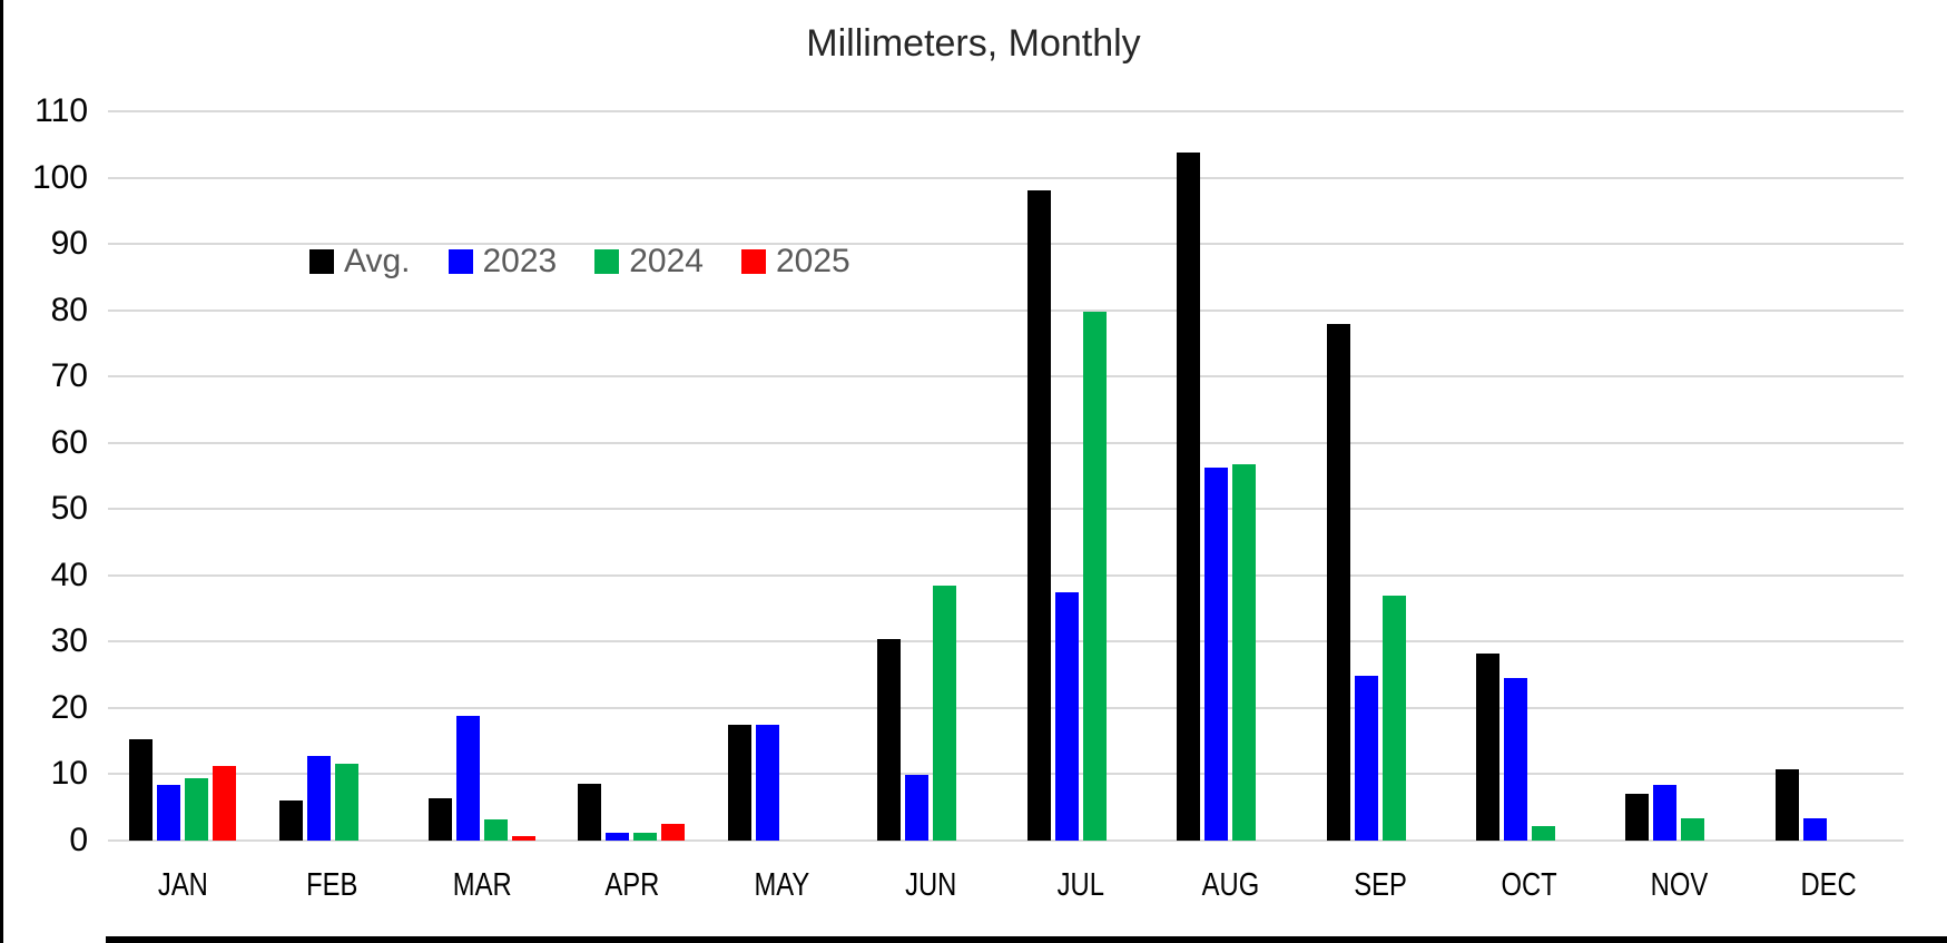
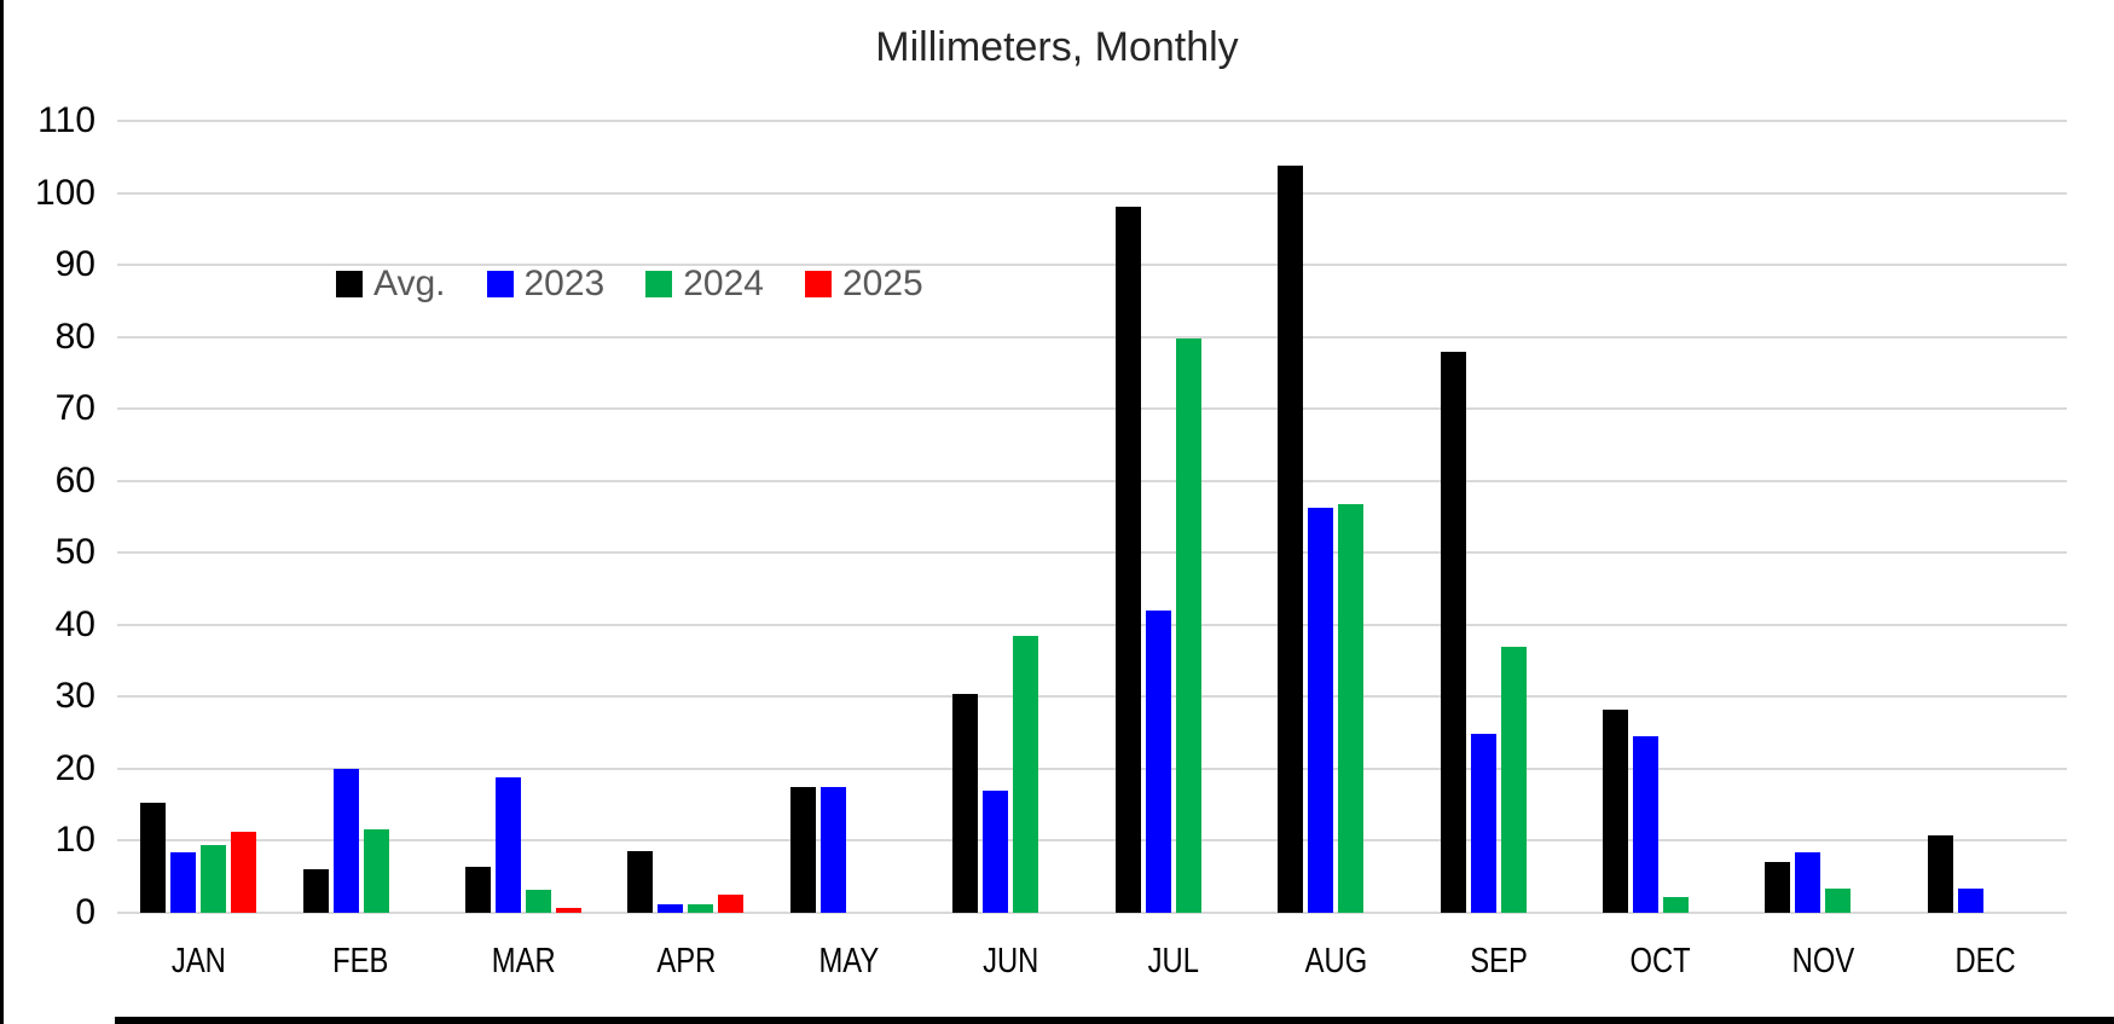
2023/FEB: 13 -> 20
2023/JUN: 10 -> 17
2023/JUL: 38 -> 42
